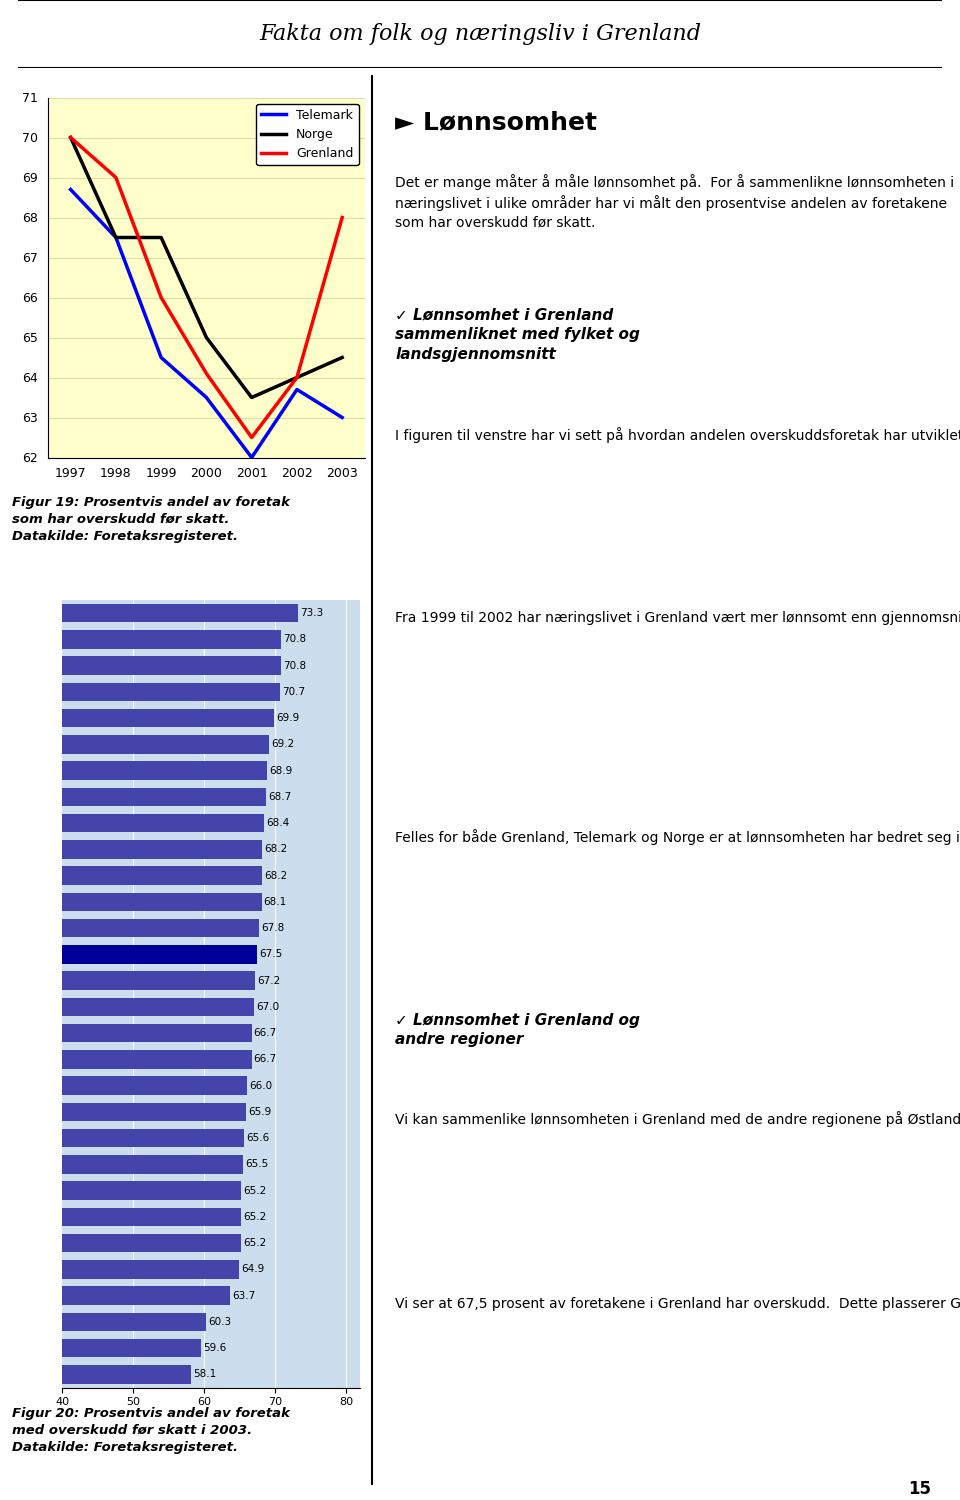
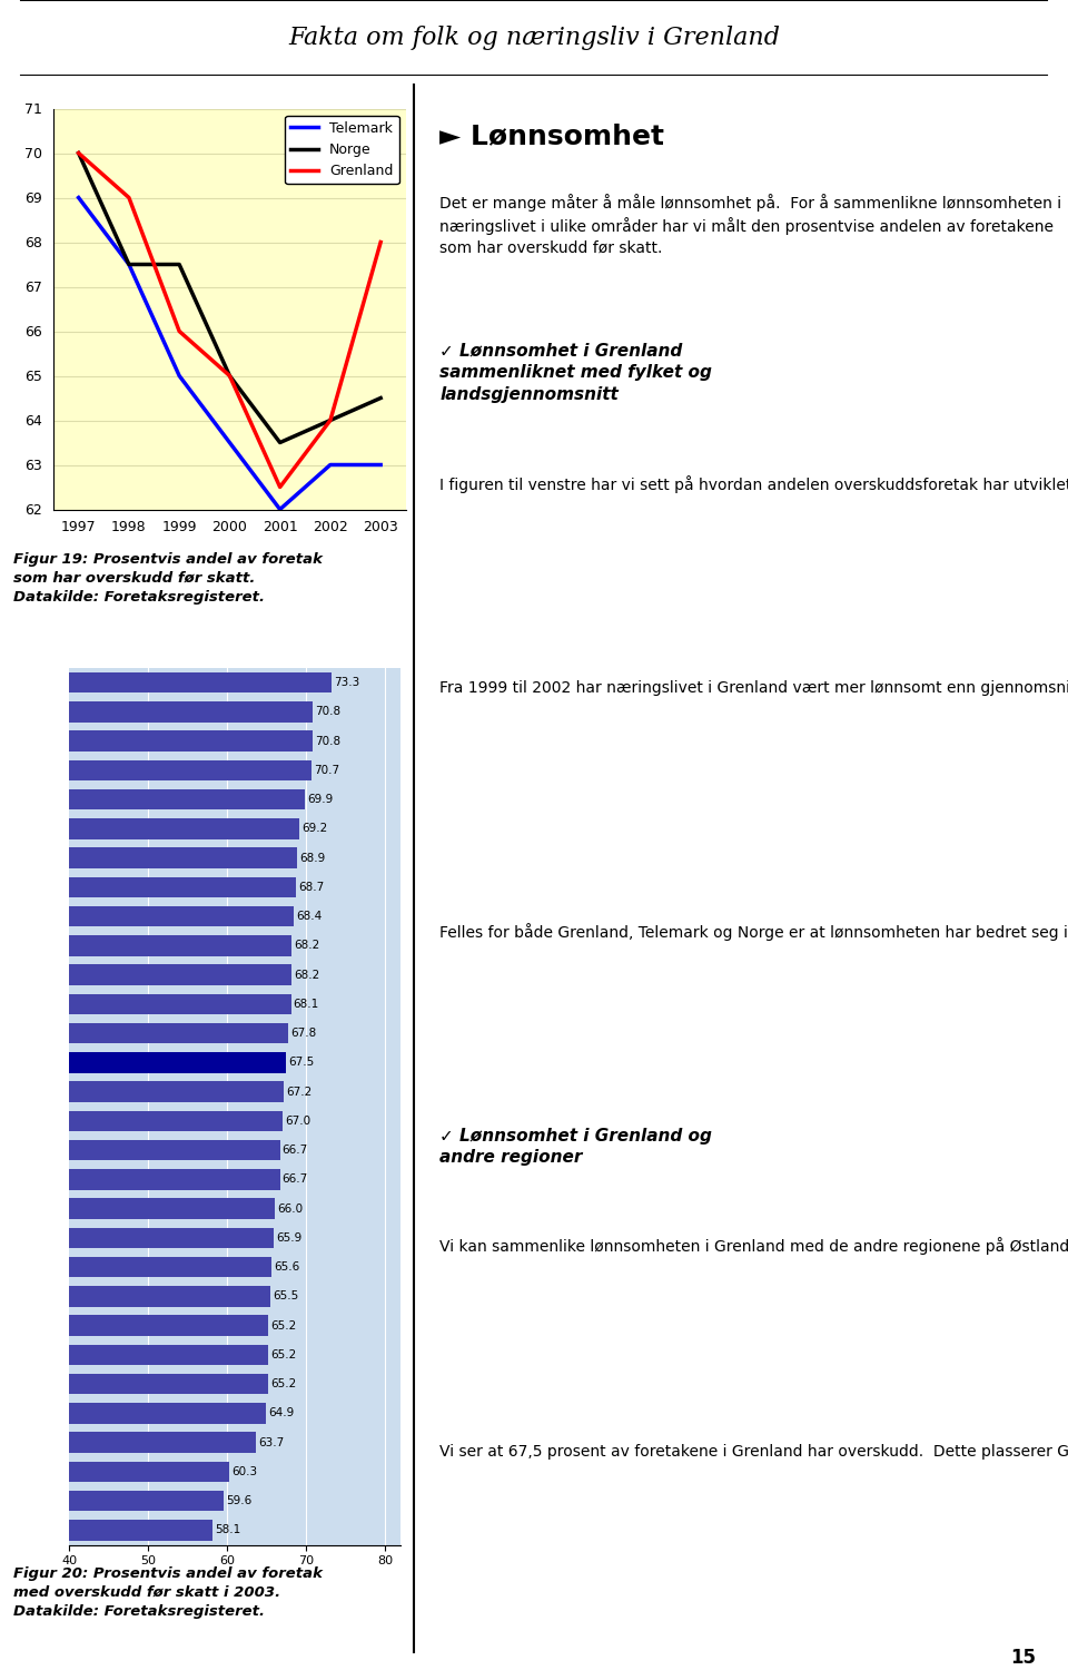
Telemark/1997: 68.7 -> 69.0
Telemark/1999: 64.5 -> 65.0
Grenland/2000: 64.1 -> 65.0
Telemark/2002: 63.7 -> 63.0
